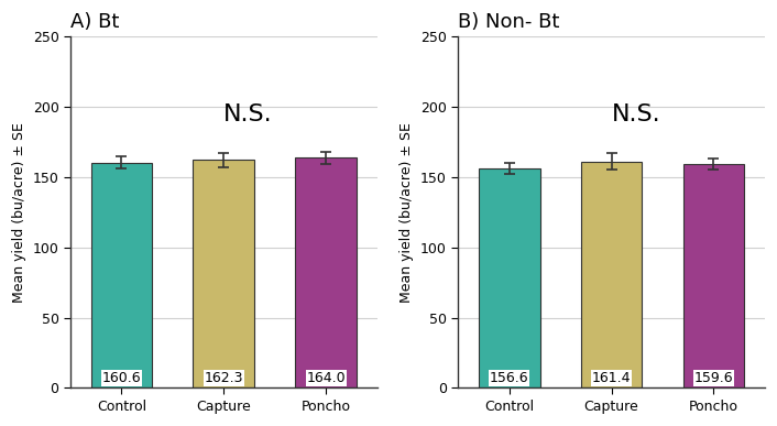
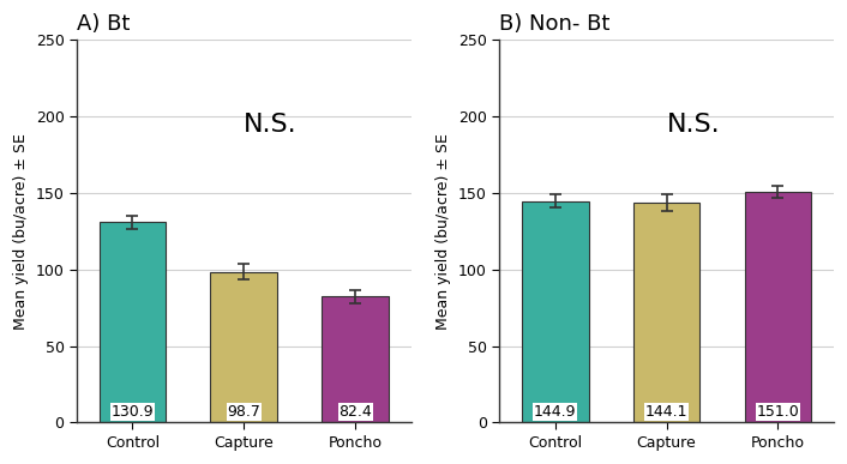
A) Bt/Control: 160.6 -> 130.9
A) Bt/Capture: 162.3 -> 98.7
A) Bt/Poncho: 164.0 -> 82.4
B) Non- Bt/Control: 156.6 -> 144.9
B) Non- Bt/Capture: 161.4 -> 144.1
B) Non- Bt/Poncho: 159.6 -> 151.0
